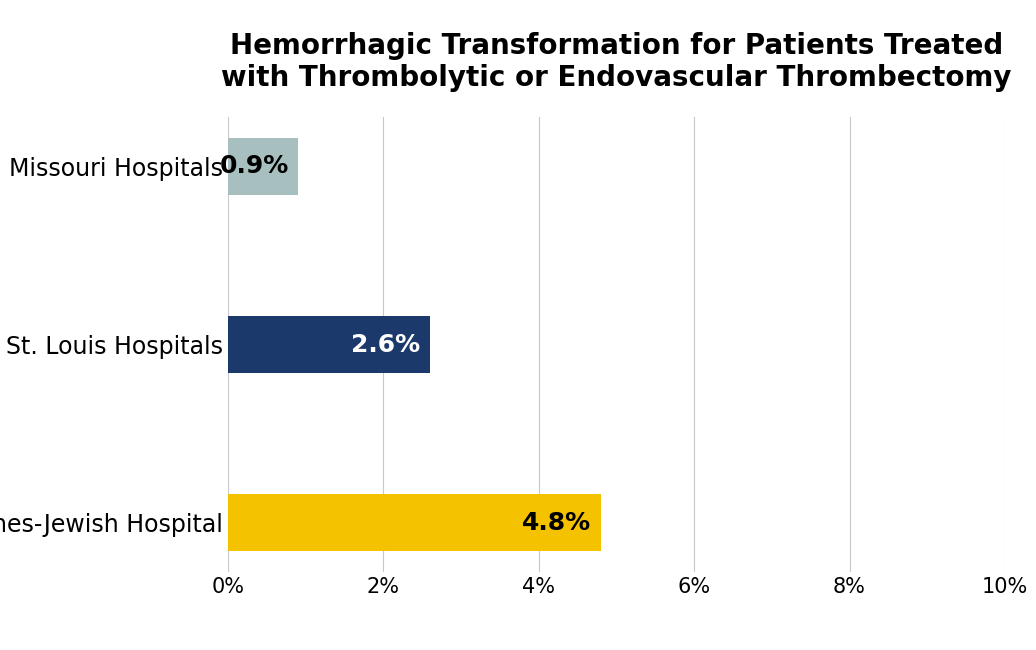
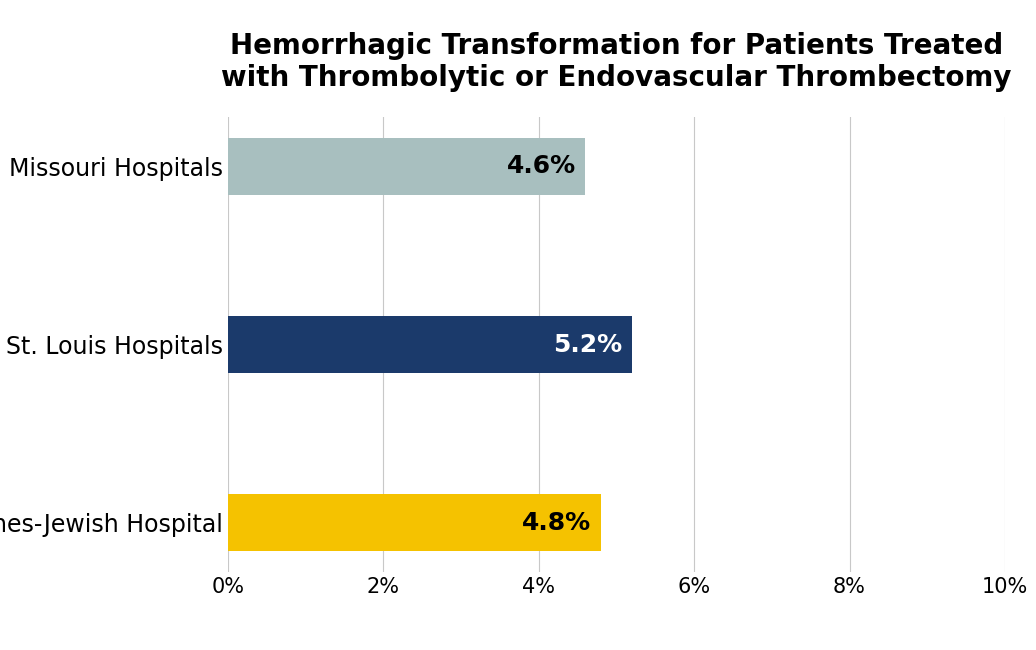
Missouri Hospitals: 0.9% -> 4.6%
St. Louis Hospitals: 2.6% -> 5.2%
